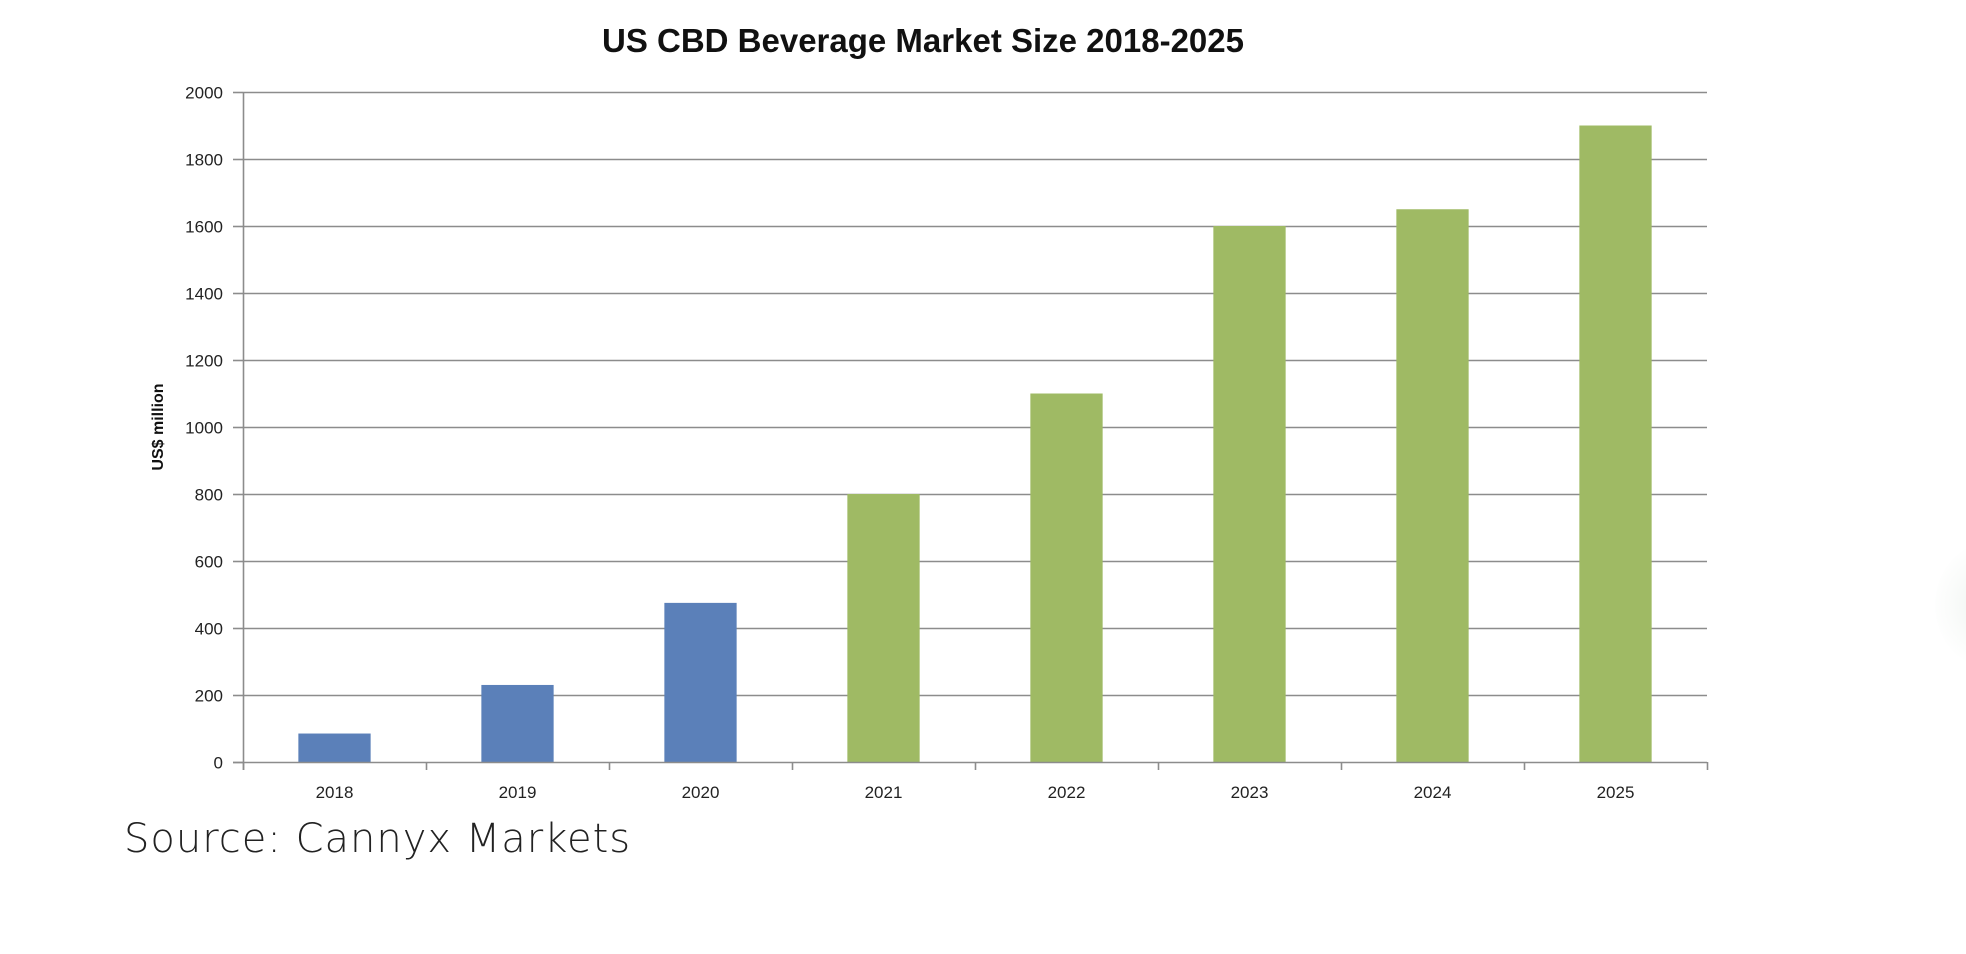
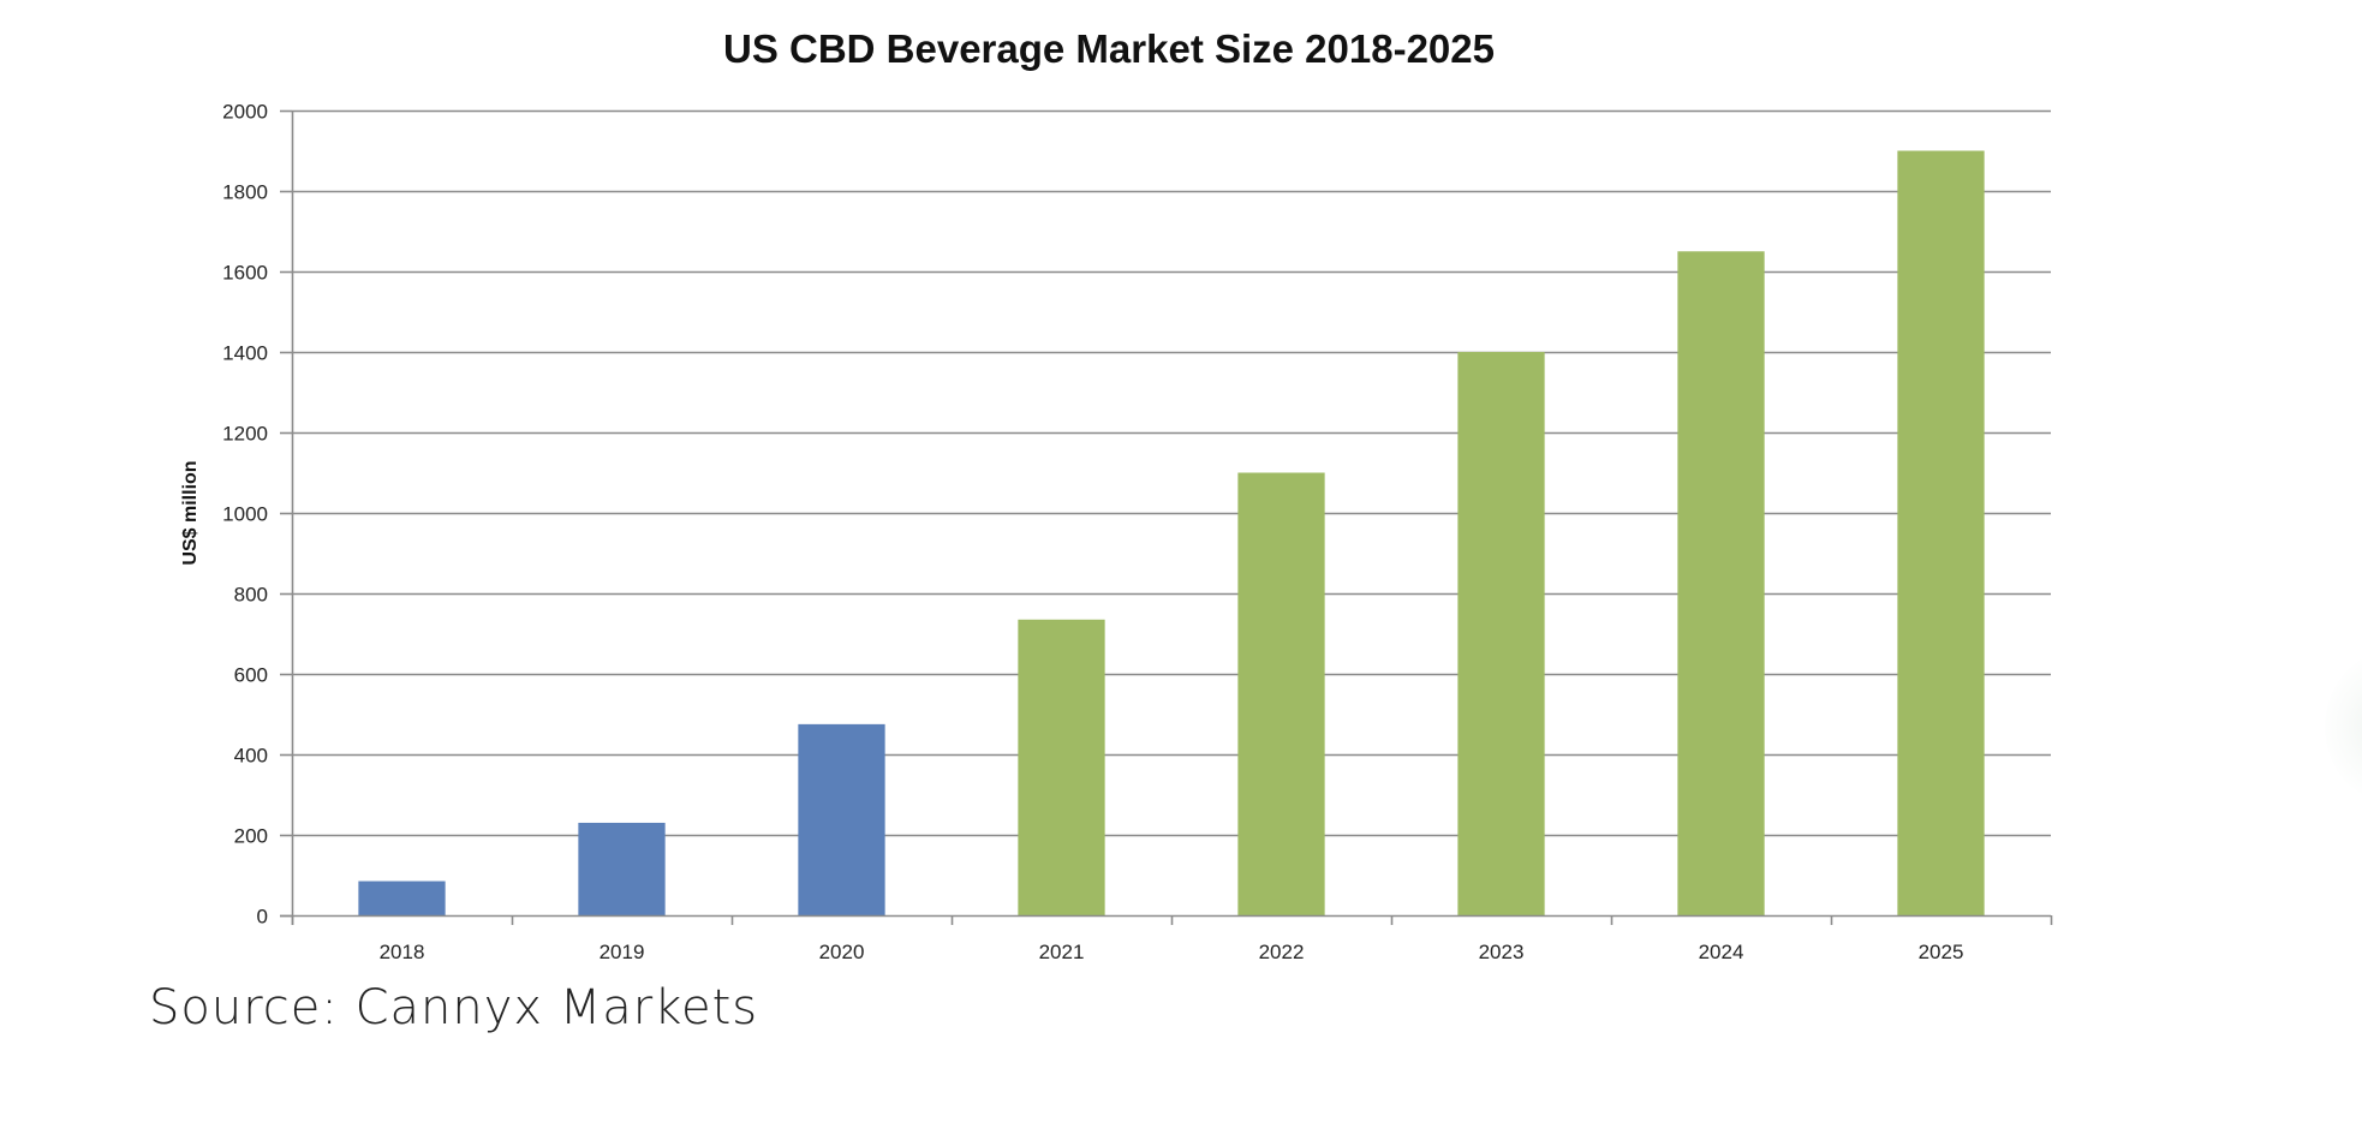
2021: 800 -> 740
2023: 1600 -> 1400
